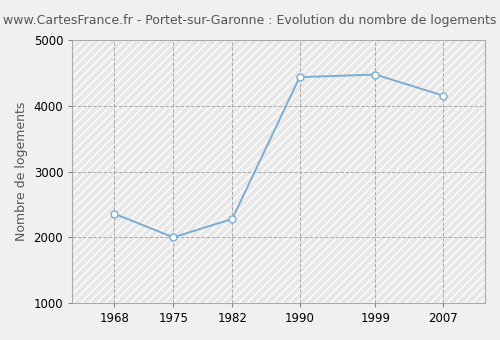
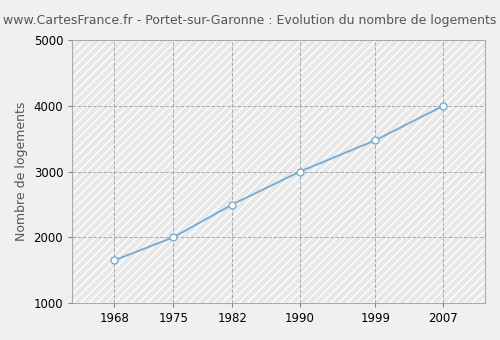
1968: 2360 -> 1650
1982: 2280 -> 2500
1990: 4440 -> 3000
1999: 4480 -> 3480
2007: 4160 -> 4000
